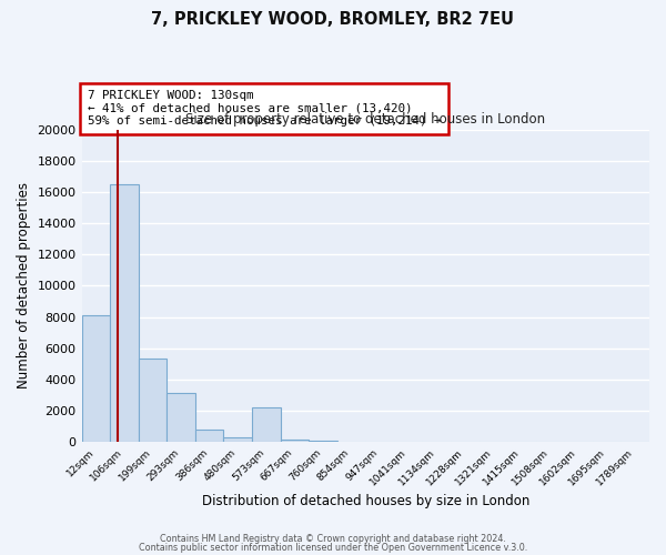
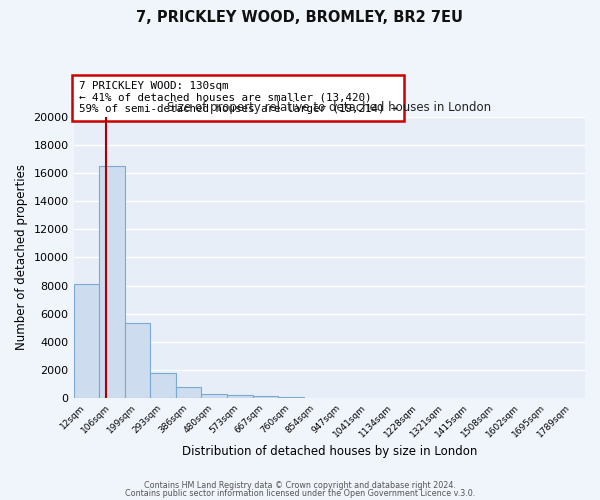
293sqm: 3100 -> 1800
573sqm: 2200 -> 200
